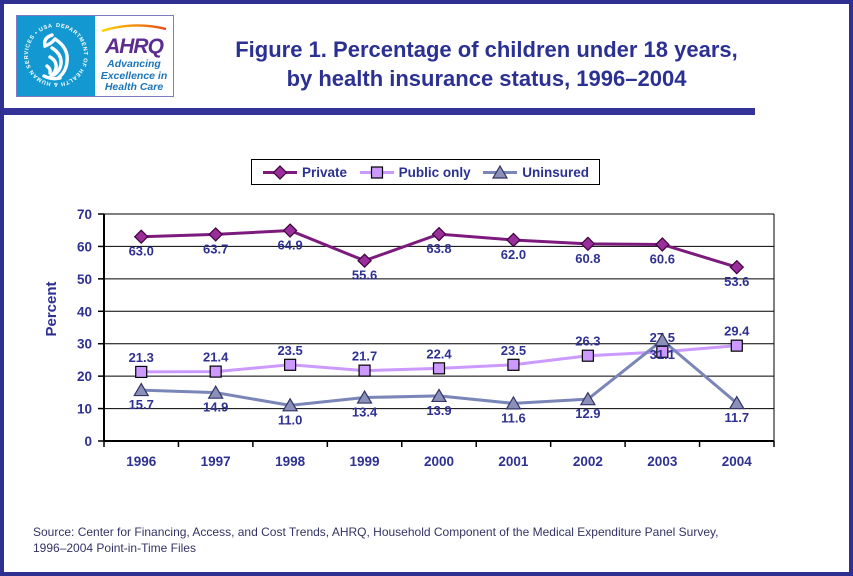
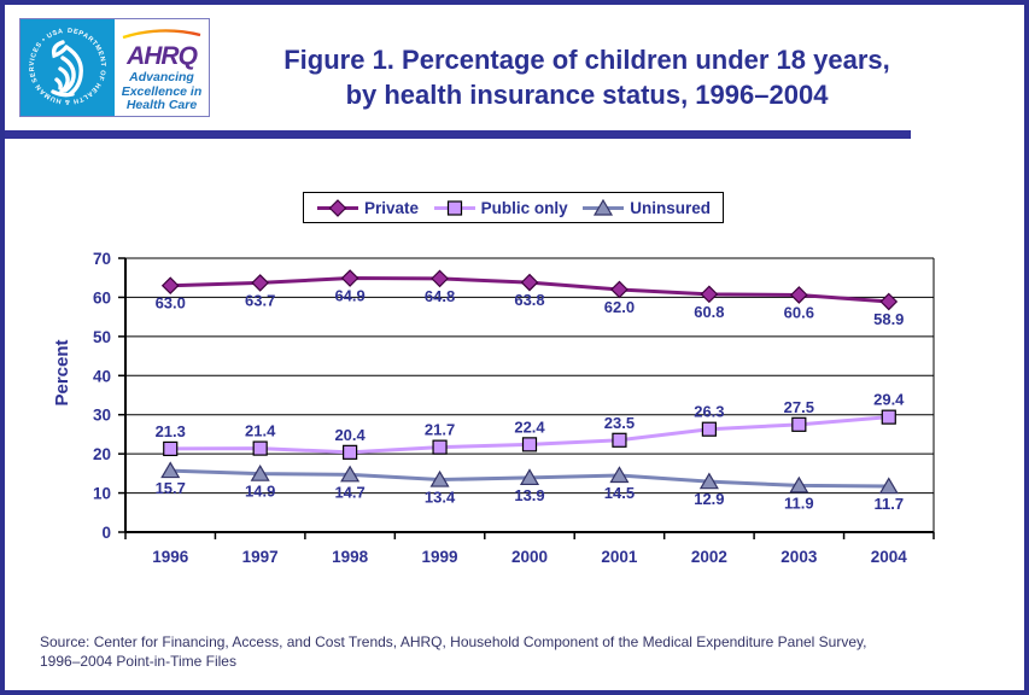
Public only/1998: 23.5 -> 20.4
Uninsured/1998: 11.0 -> 14.7
Private/1999: 55.6 -> 64.8
Uninsured/2001: 11.6 -> 14.5
Uninsured/2003: 31.1 -> 11.9
Private/2004: 53.6 -> 58.9
